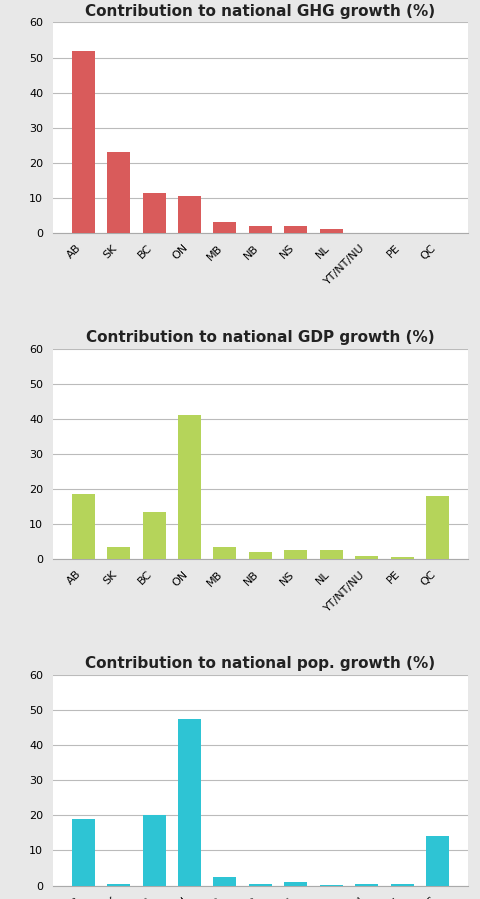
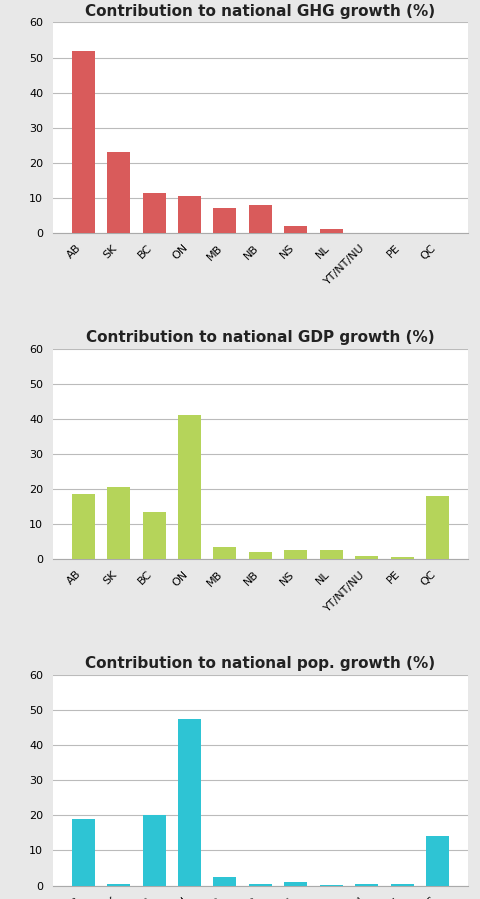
Contribution to national GHG growth (%)/MB: 3.0 -> 7.0
Contribution to national GHG growth (%)/NB: 2.0 -> 8.0
Contribution to national GDP growth (%)/SK: 3.5 -> 20.5
